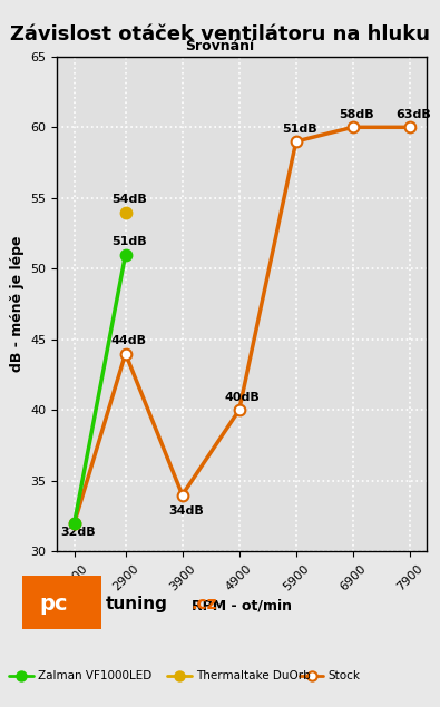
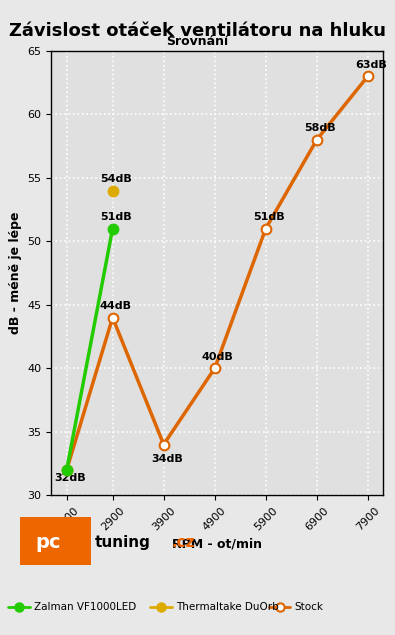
5900: 59 -> 51
6900: 60 -> 58
7900: 60 -> 63
